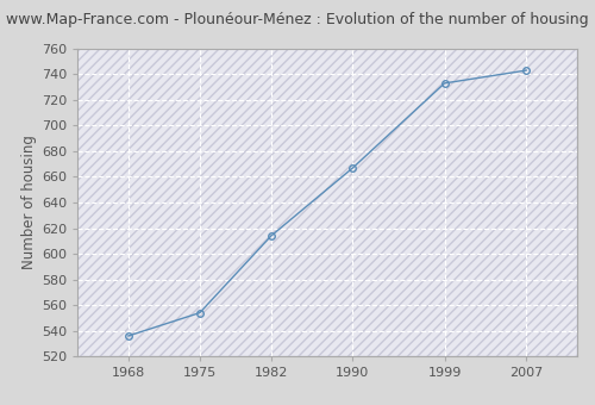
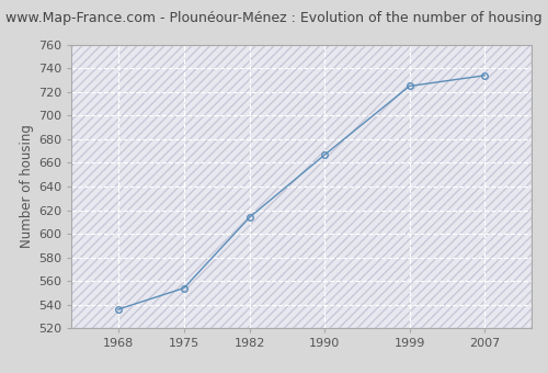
1999: 733 -> 725
2007: 743 -> 734
